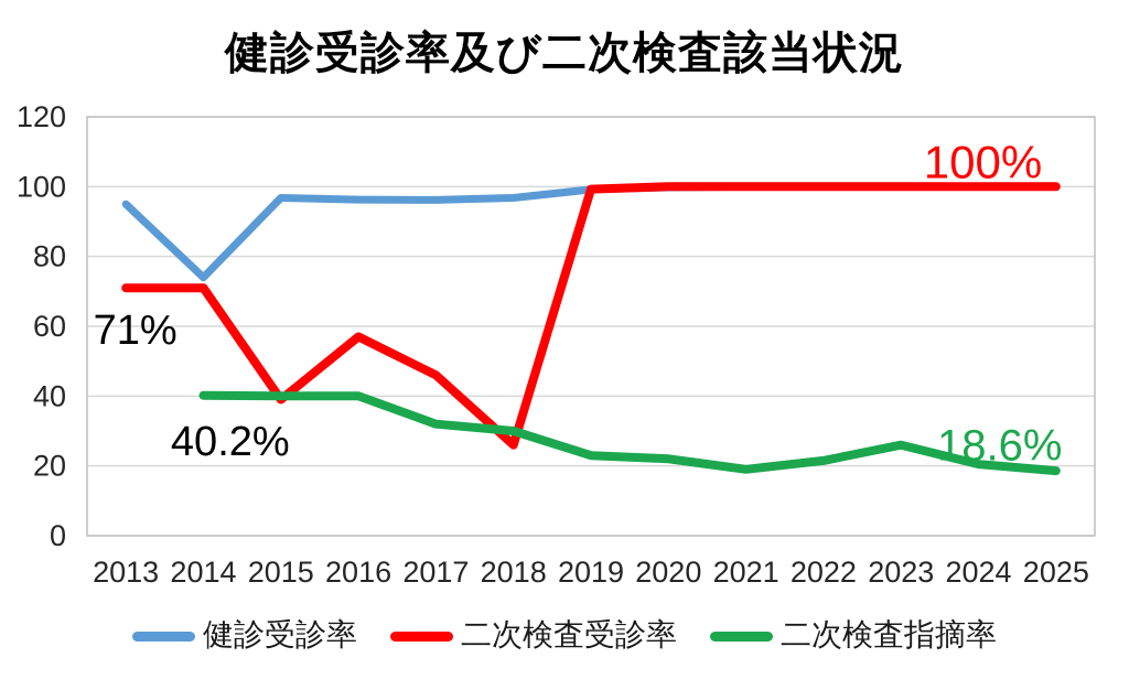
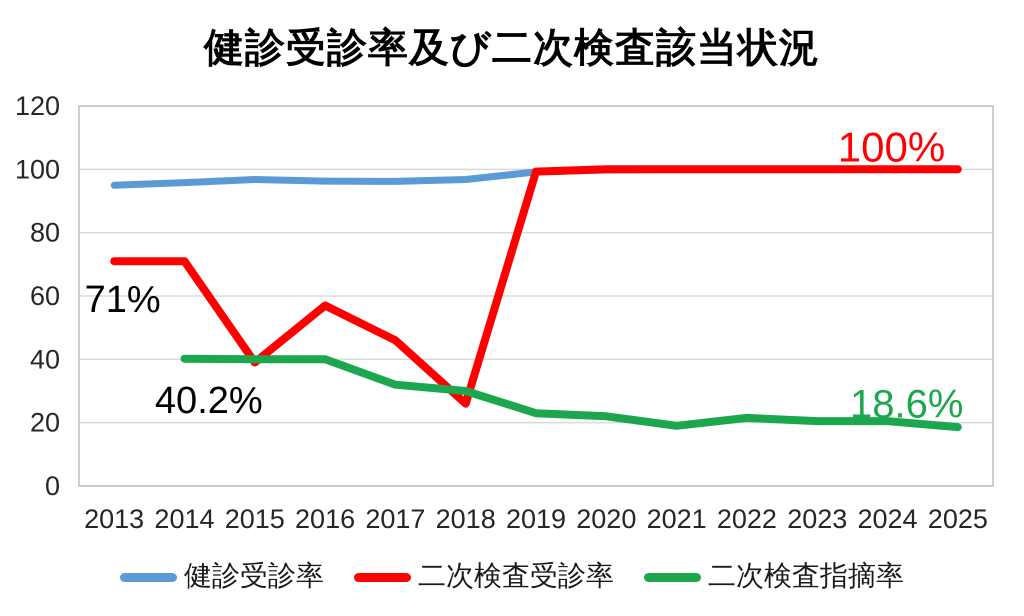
健診受診率/2014: 74 -> 96
二次検査指摘率/2023: 26 -> 20
